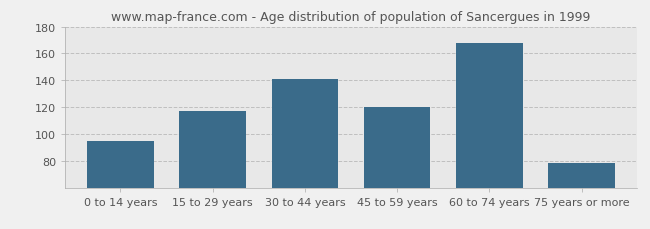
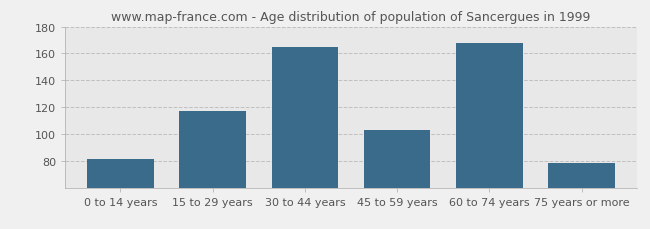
0 to 14 years: 95 -> 81
30 to 44 years: 141 -> 165
45 to 59 years: 120 -> 103
